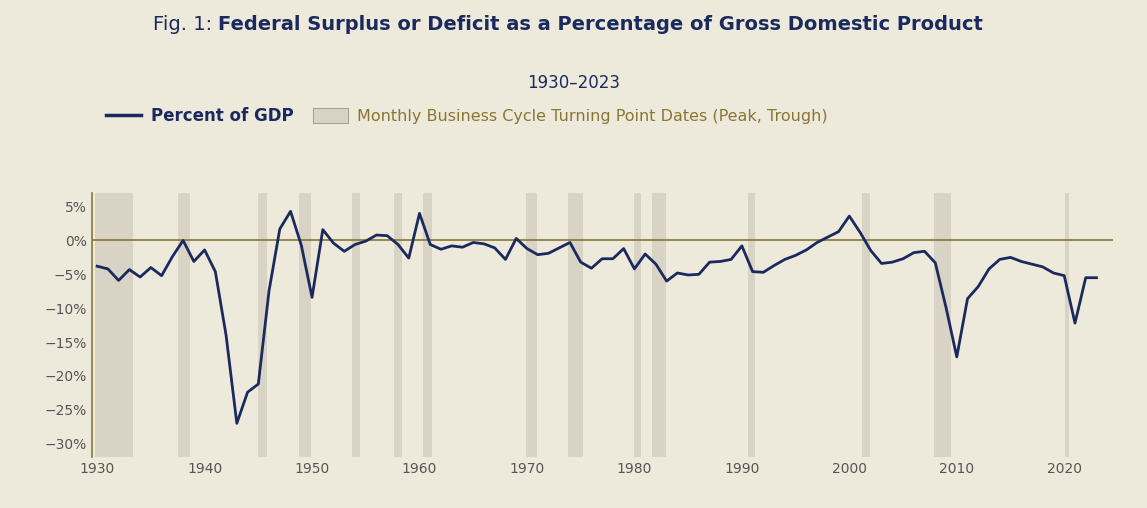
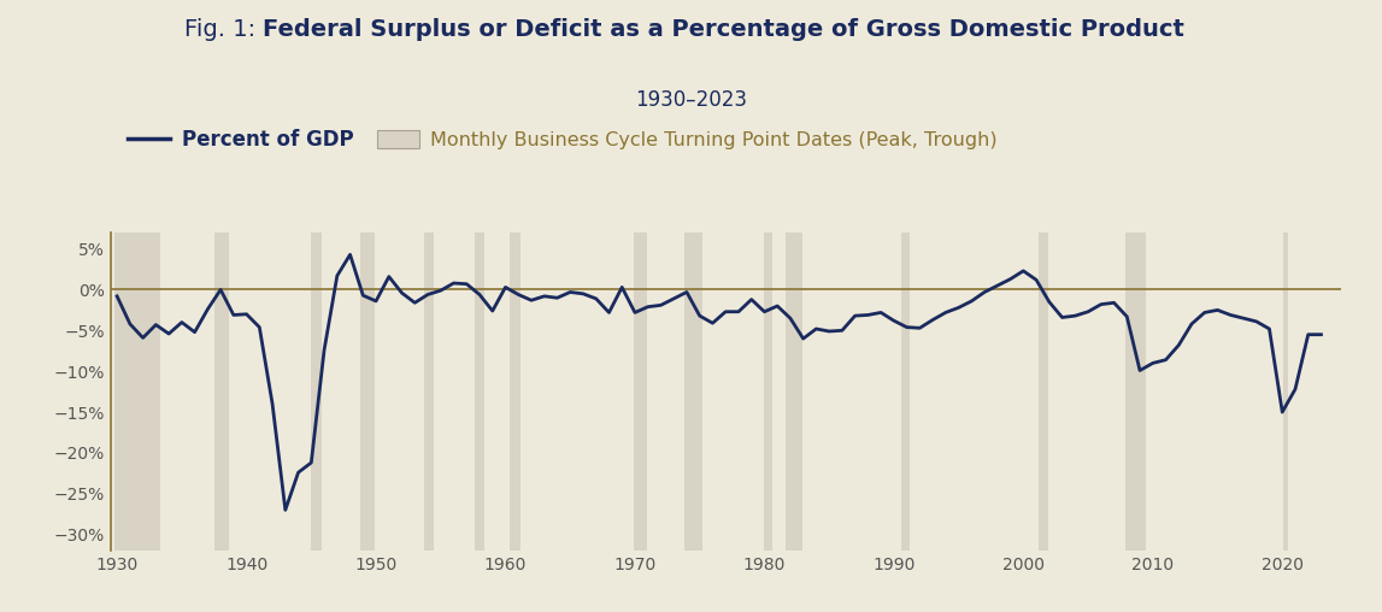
1930: -3.8% -> -0.8%
1940: -1.4% -> -3.0%
1950: -8.4% -> -1.4%
1960: 4.0% -> 0.3%
1970: -1.2% -> -2.8%
1980: -4.2% -> -2.7%
1990: -0.8% -> -3.8%
2000: 3.6% -> 2.3%
2010: -17.2% -> -9.0%
2020: -5.2% -> -15.0%
